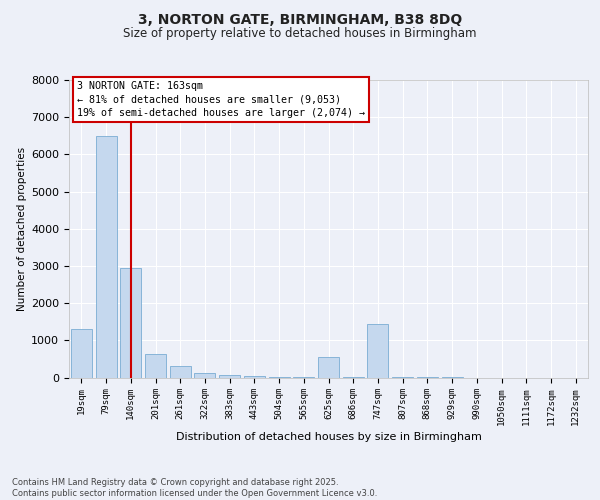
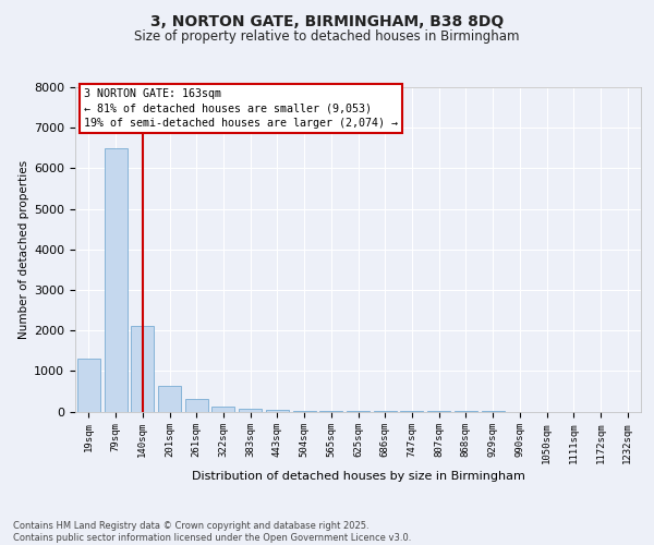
140sqm: 2950 -> 2100
625sqm: 550 -> 0
747sqm: 1450 -> 0
